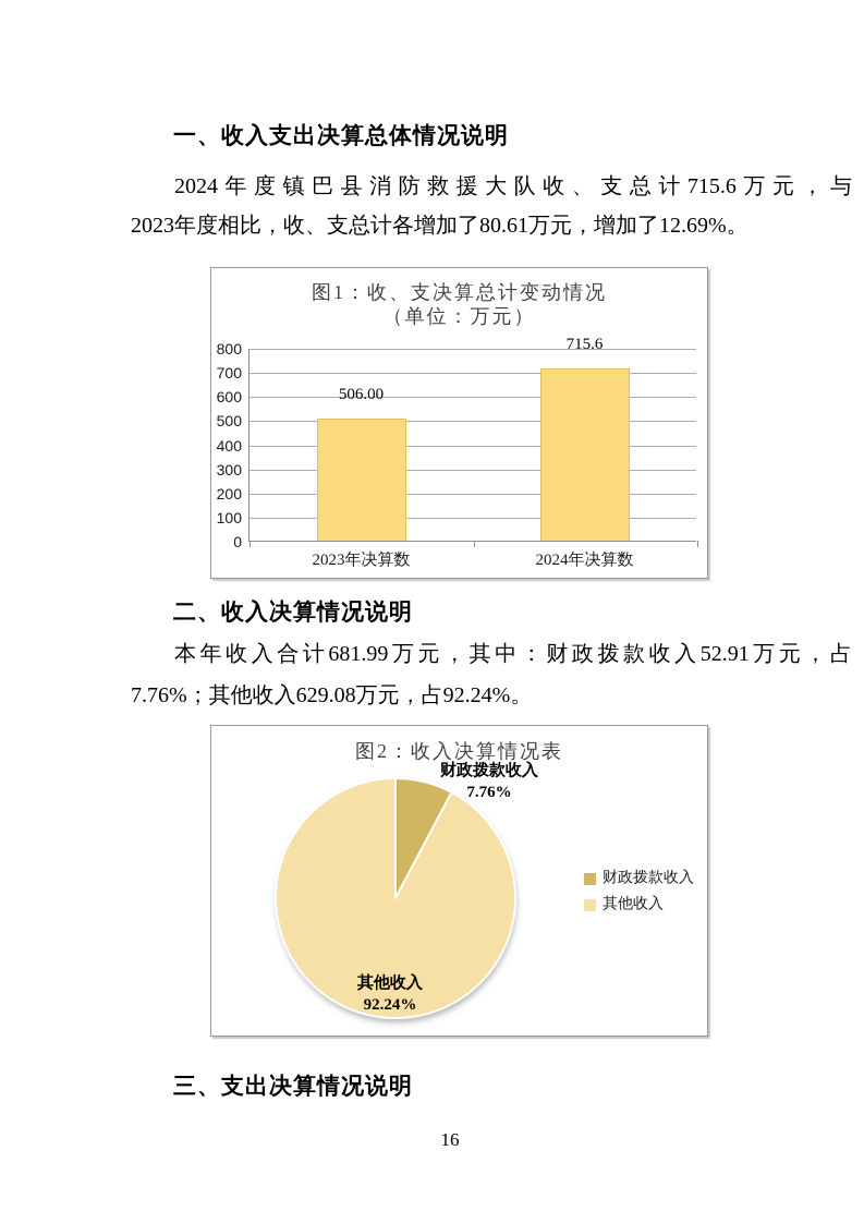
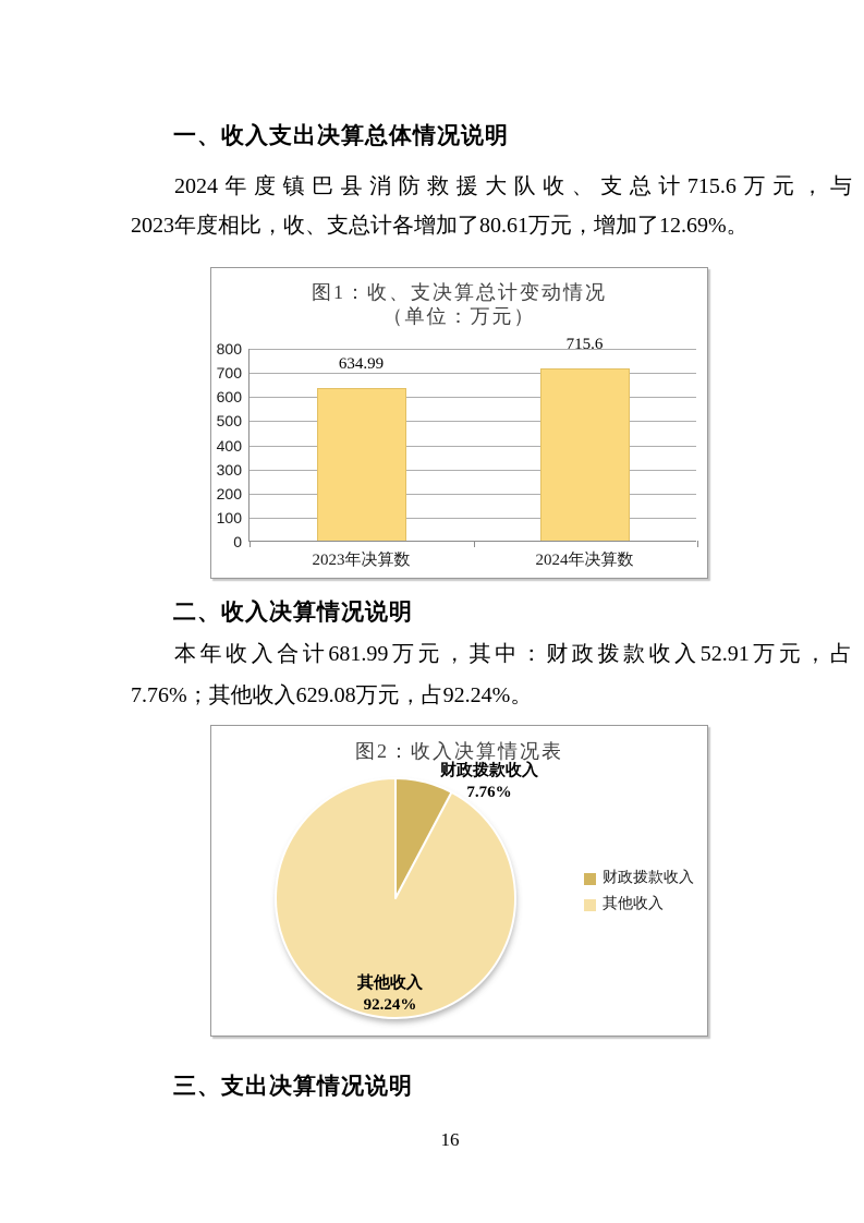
图1：收、支决算总计变动情况/2023年决算数: 506.00 -> 634.99
